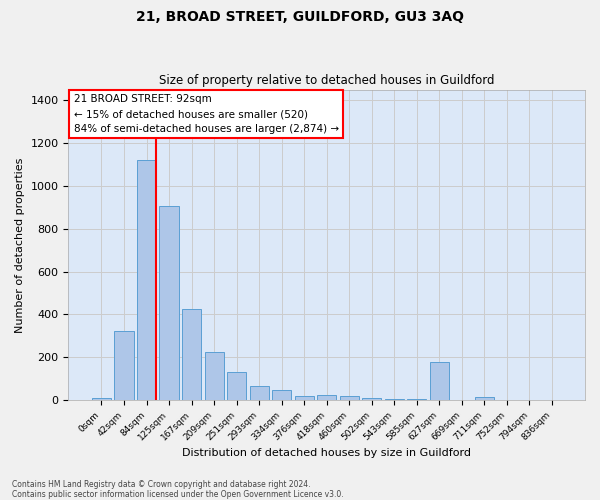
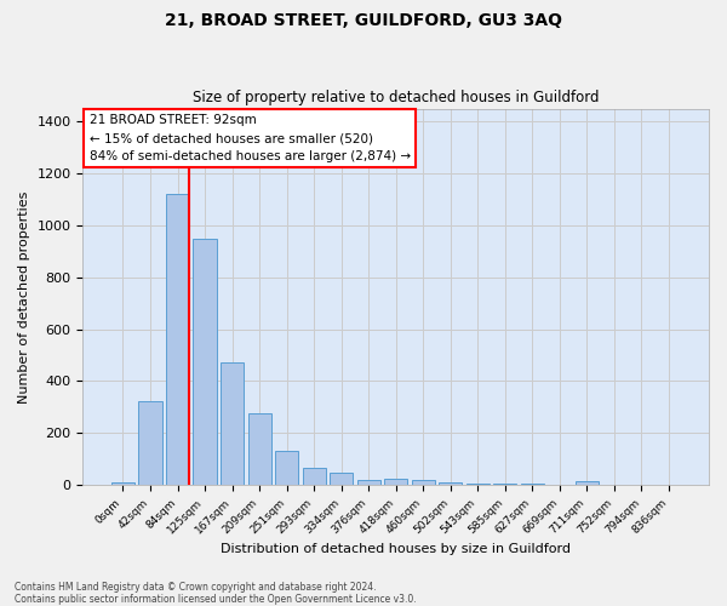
125sqm: 905 -> 950
167sqm: 425 -> 470
209sqm: 225 -> 275
627sqm: 180 -> 5
